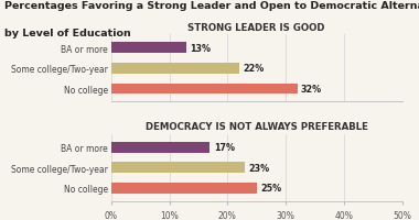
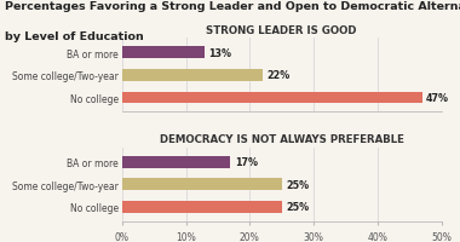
STRONG LEADER IS GOOD/No college: 32% -> 47%
DEMOCRACY IS NOT ALWAYS PREFERABLE/Some college/Two-year: 23% -> 25%
